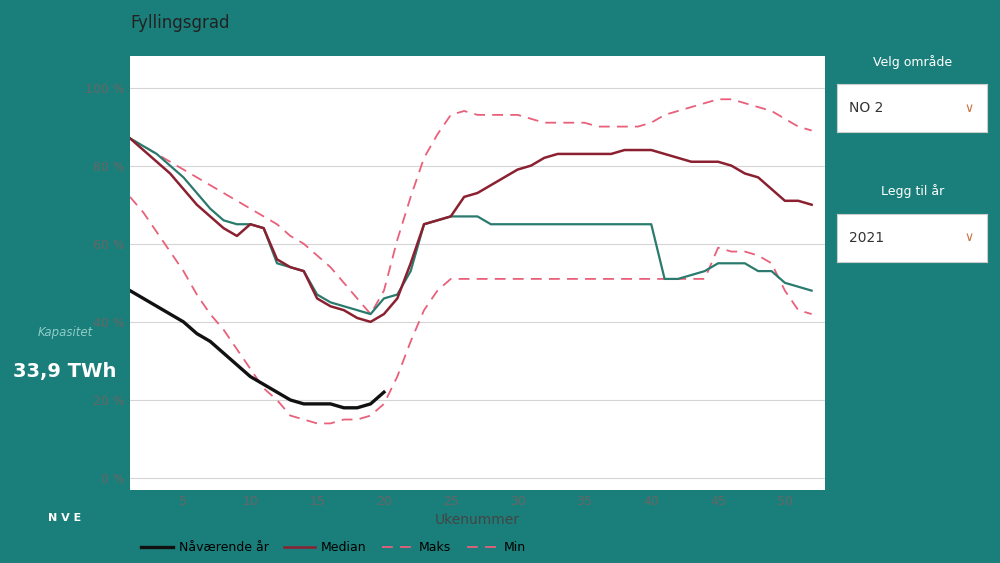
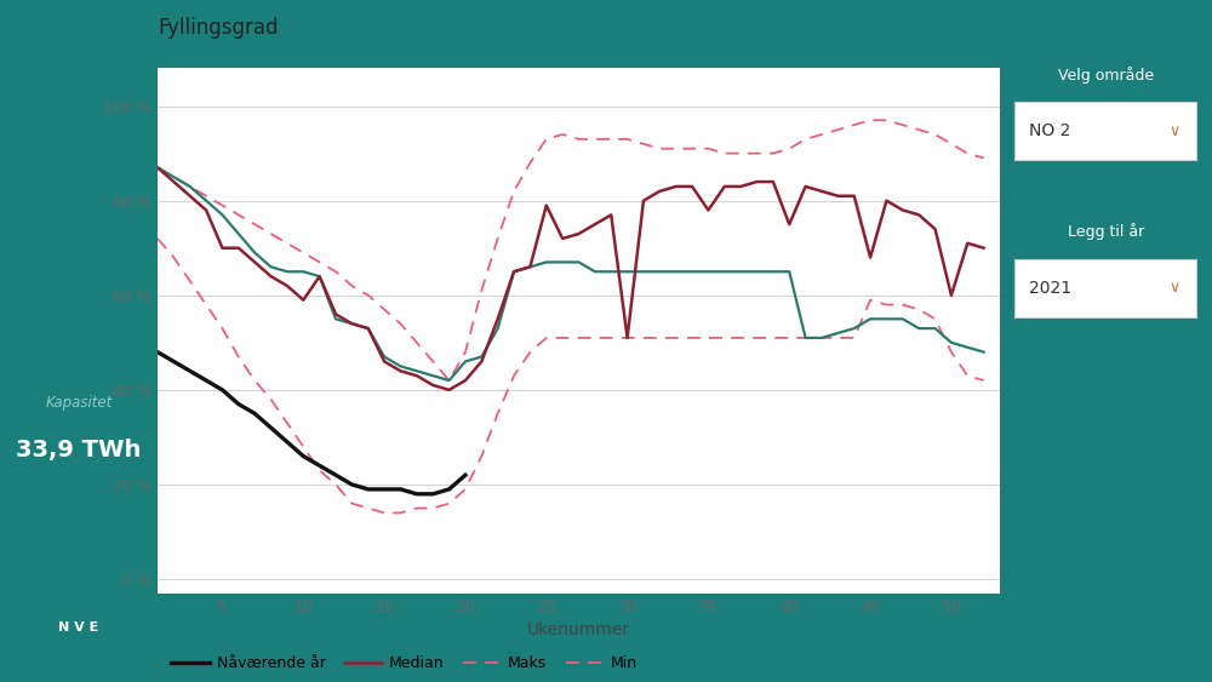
Median/5: 74 % -> 70 %
Median/10: 65 % -> 59 %
Median/25: 67 % -> 79 %
Median/30: 79 % -> 51 %
Median/35: 83 % -> 78 %
Median/40: 84 % -> 75 %
Median/45: 81 % -> 68 %
Median/50: 71 % -> 60 %
